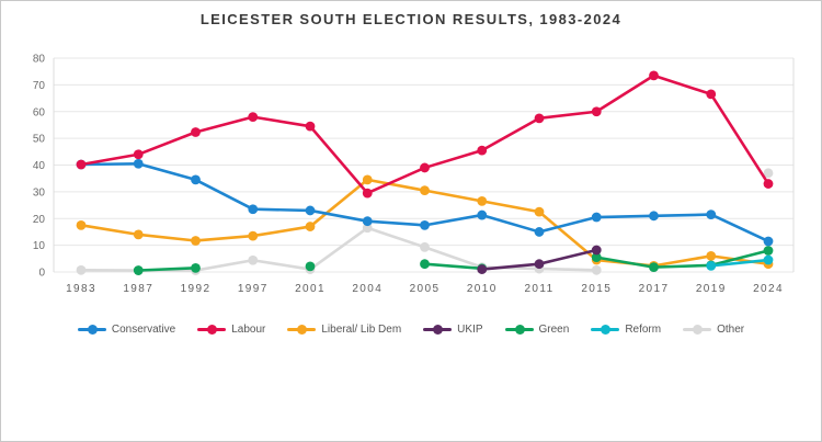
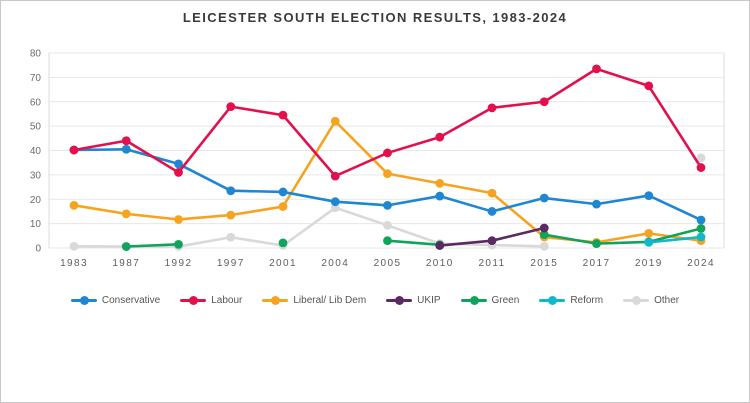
Labour/1992: 52 -> 31
Liberal/ Lib Dem/2004: 34 -> 52
Conservative/2017: 21 -> 18
